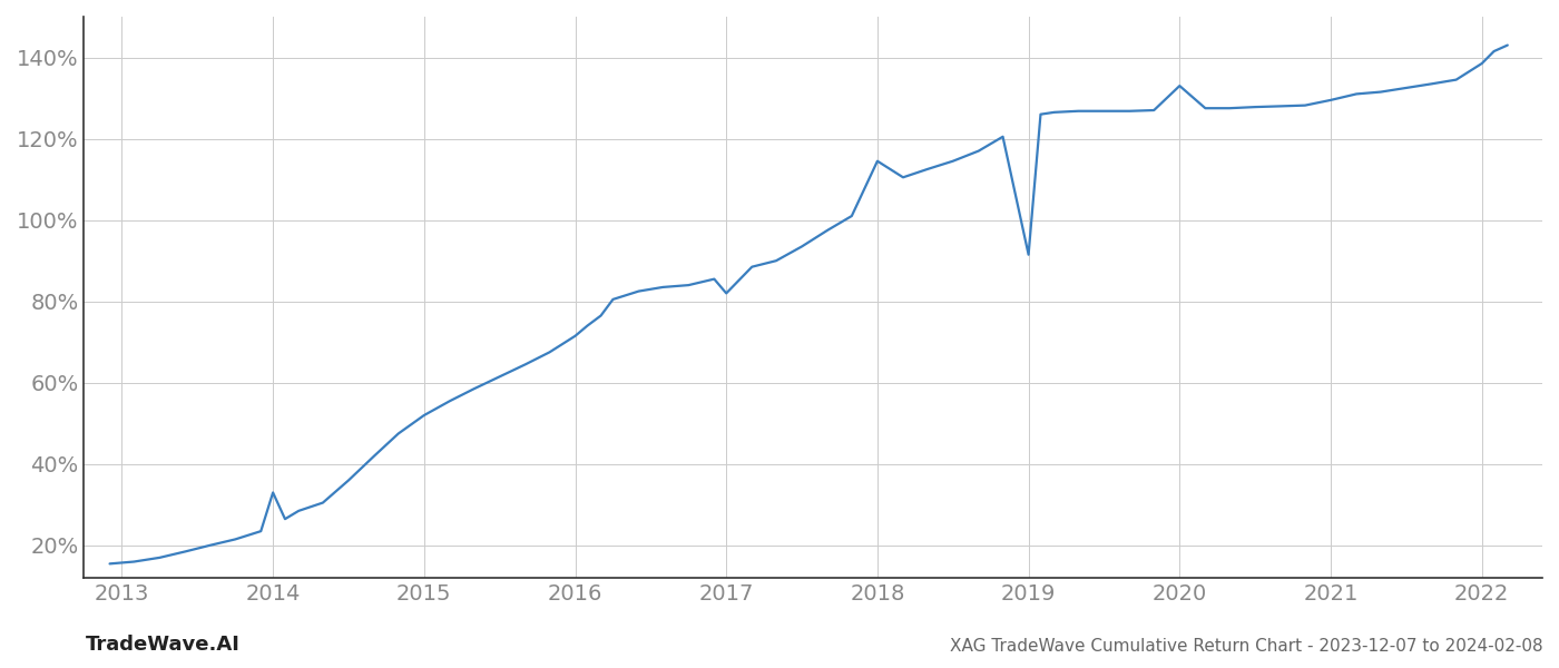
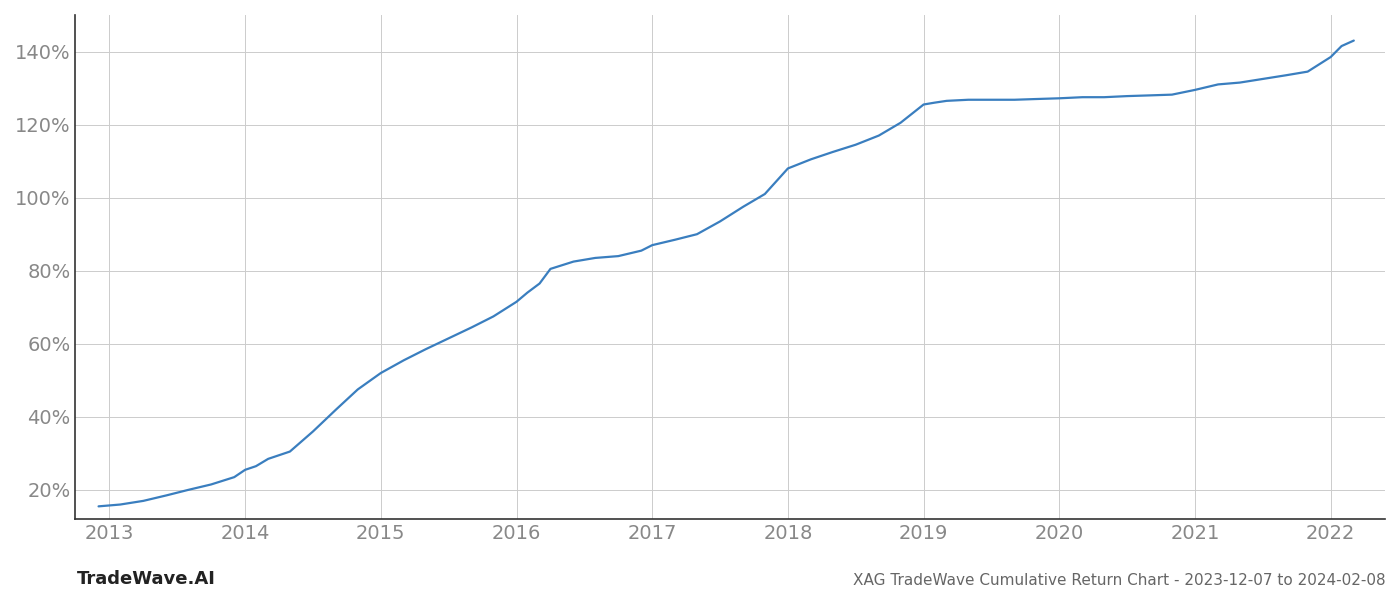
2014: 33.0% -> 25.5%
2017: 82.0% -> 87.0%
2018: 114.5% -> 108.0%
2019: 91.5% -> 125.5%
2020: 133.0% -> 127.2%
